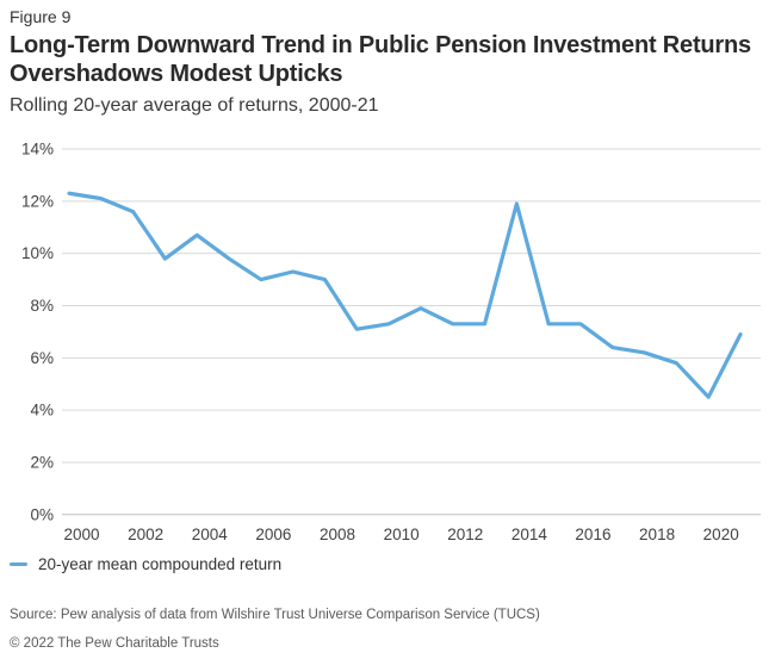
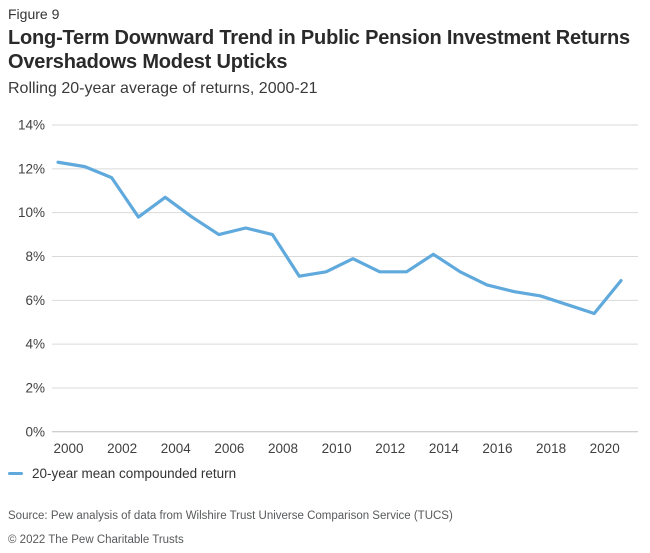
2014: 11.9% -> 8.1%
2016: 7.3% -> 6.7%
2020: 4.5% -> 5.4%
